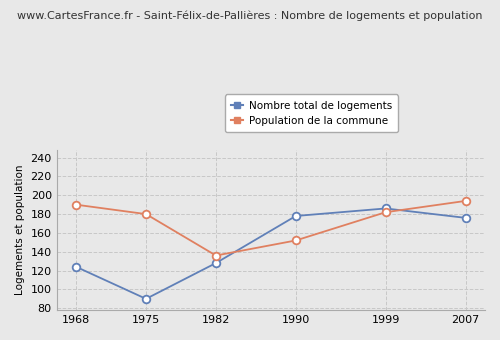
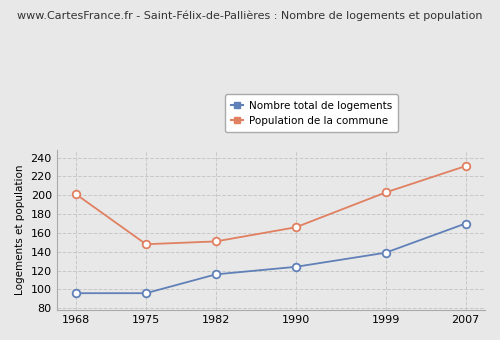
Nombre total de logements/1968: 124 -> 96
Population de la commune/1968: 190 -> 201
Nombre total de logements/1975: 90 -> 96
Population de la commune/1975: 180 -> 148
Nombre total de logements/1982: 128 -> 116
Population de la commune/1982: 136 -> 151
Nombre total de logements/1990: 178 -> 124
Population de la commune/1990: 152 -> 166
Nombre total de logements/1999: 186 -> 139
Population de la commune/1999: 182 -> 203
Nombre total de logements/2007: 176 -> 170
Population de la commune/2007: 194 -> 231
